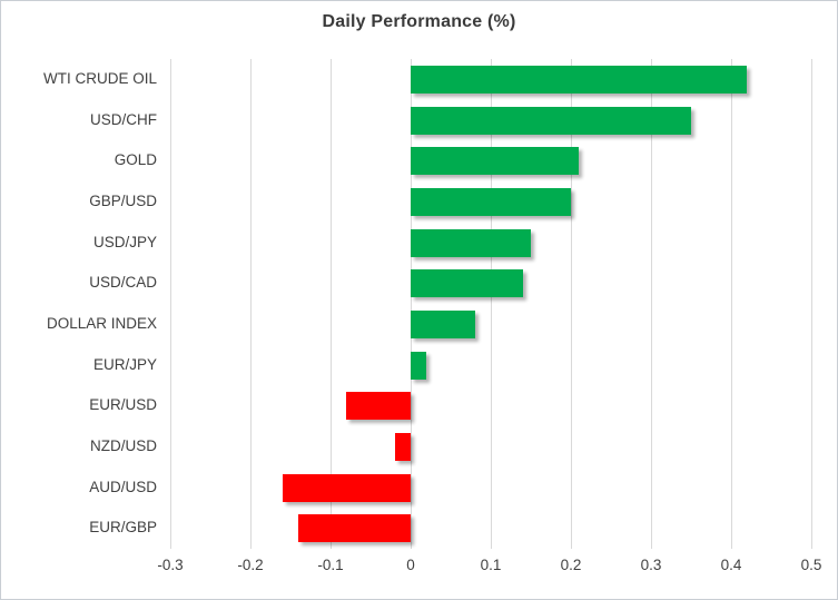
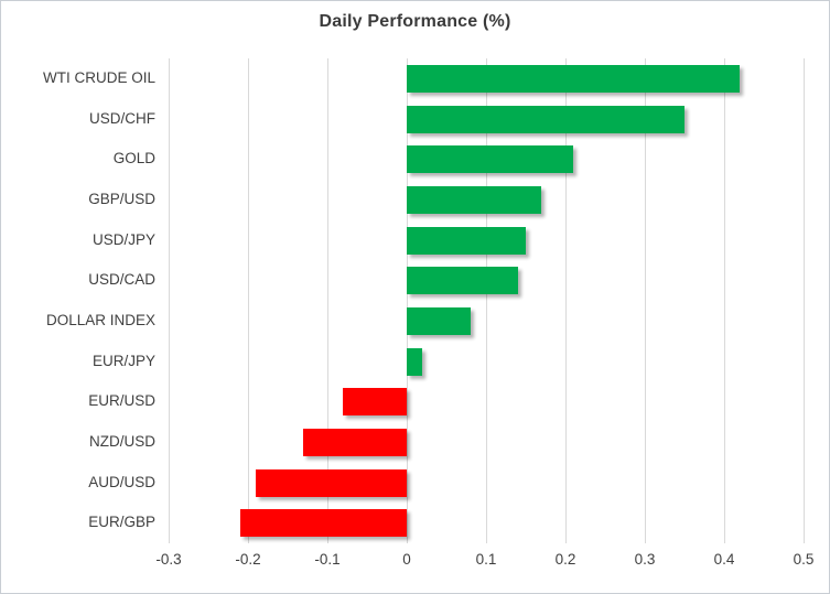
GBP/USD: 0.20 -> 0.17
NZD/USD: -0.02 -> -0.13
AUD/USD: -0.16 -> -0.19
EUR/GBP: -0.14 -> -0.21
